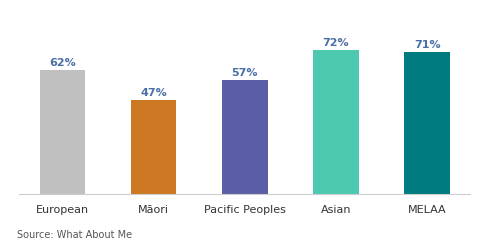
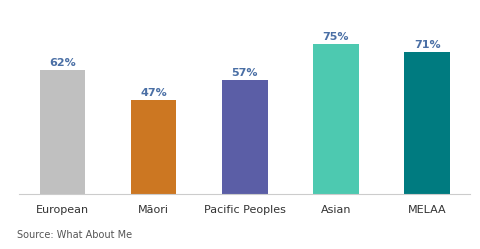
Asian: 72% -> 75%
